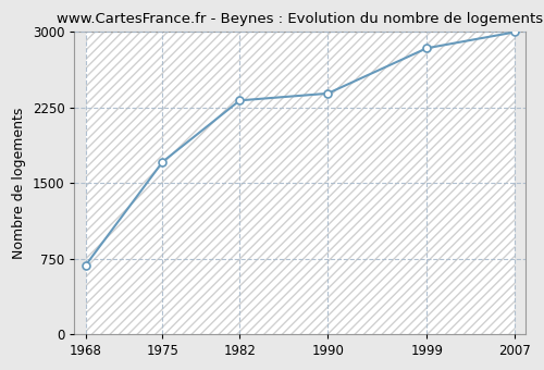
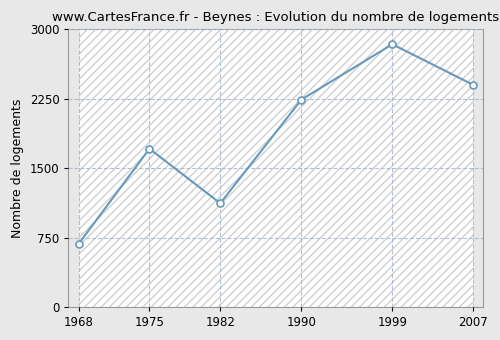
1982: 2320 -> 1120
1990: 2390 -> 2240
2007: 3000 -> 2400
